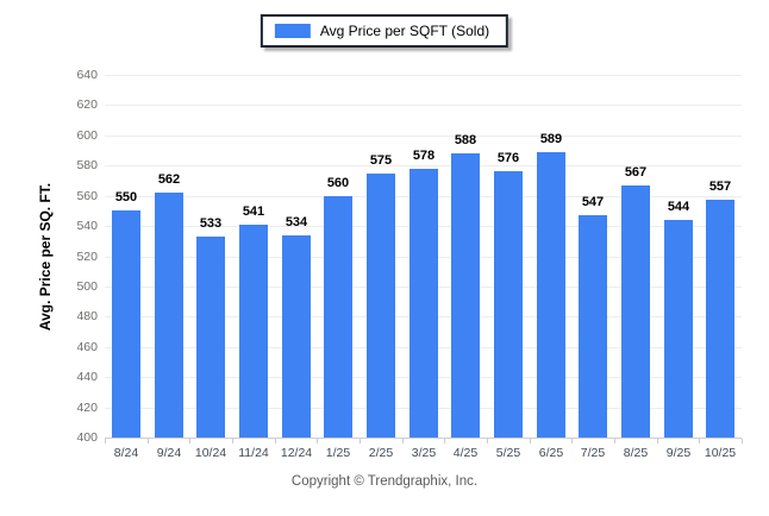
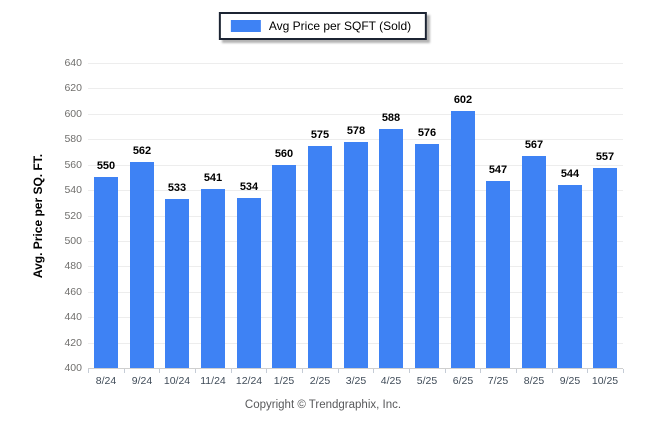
6/25: 589 -> 602
